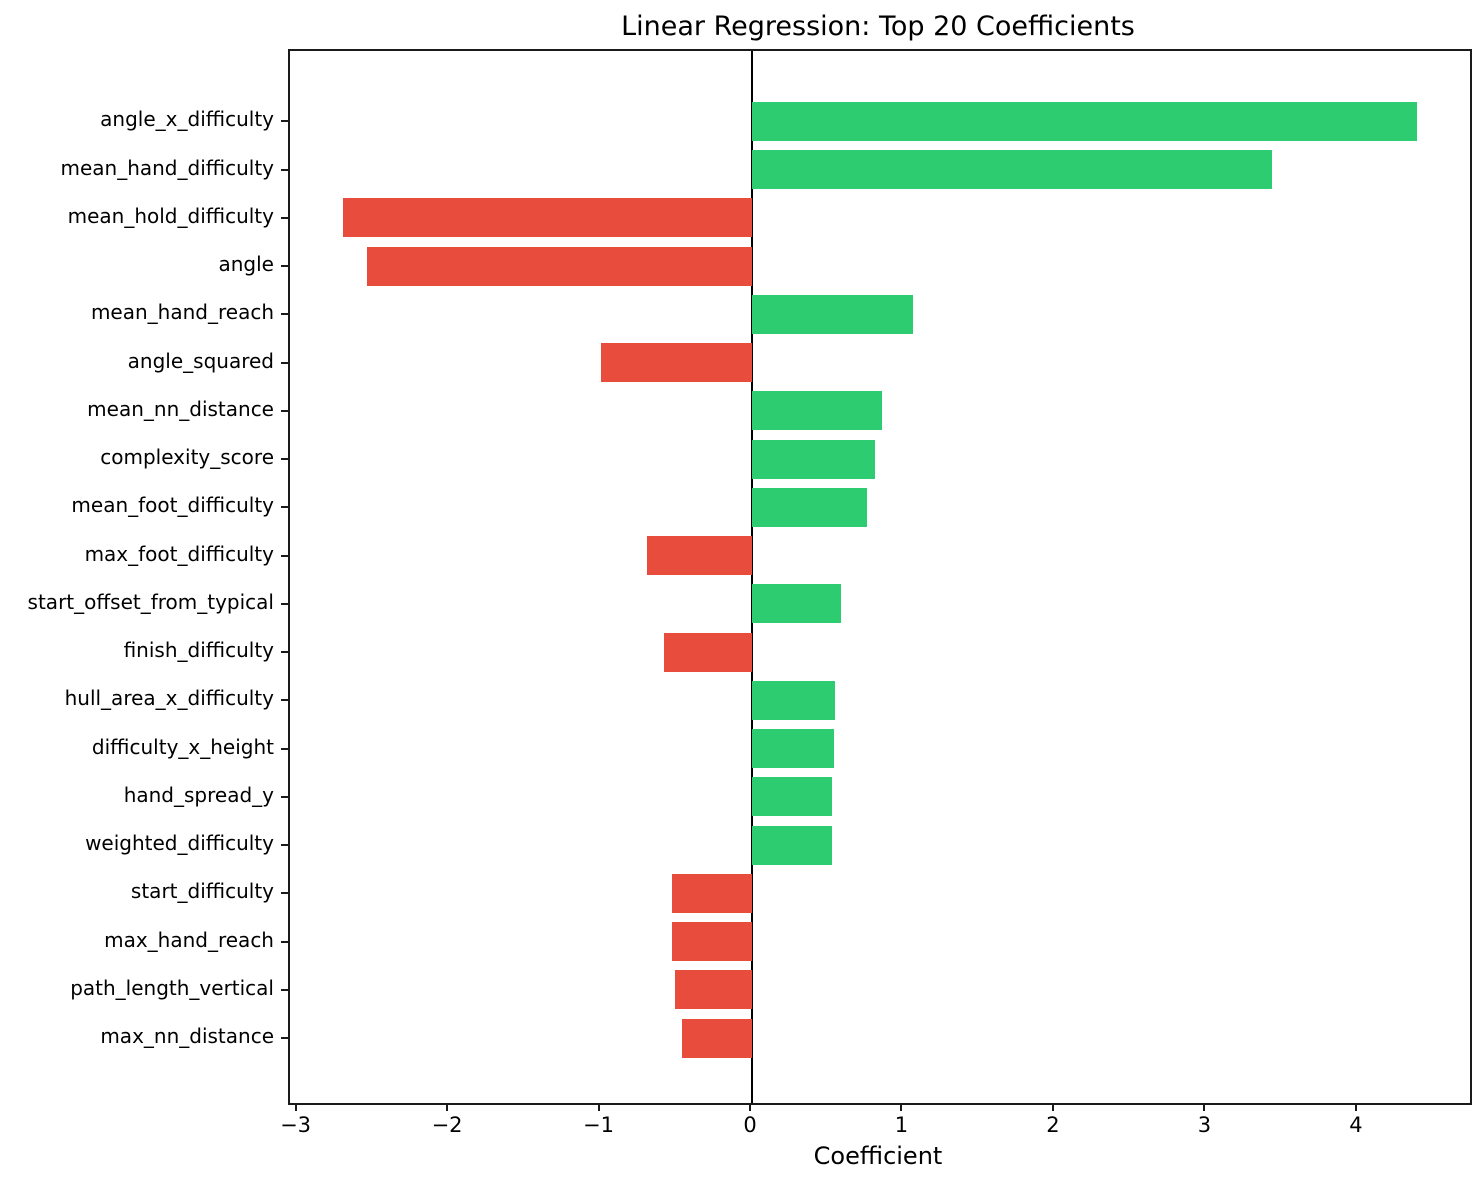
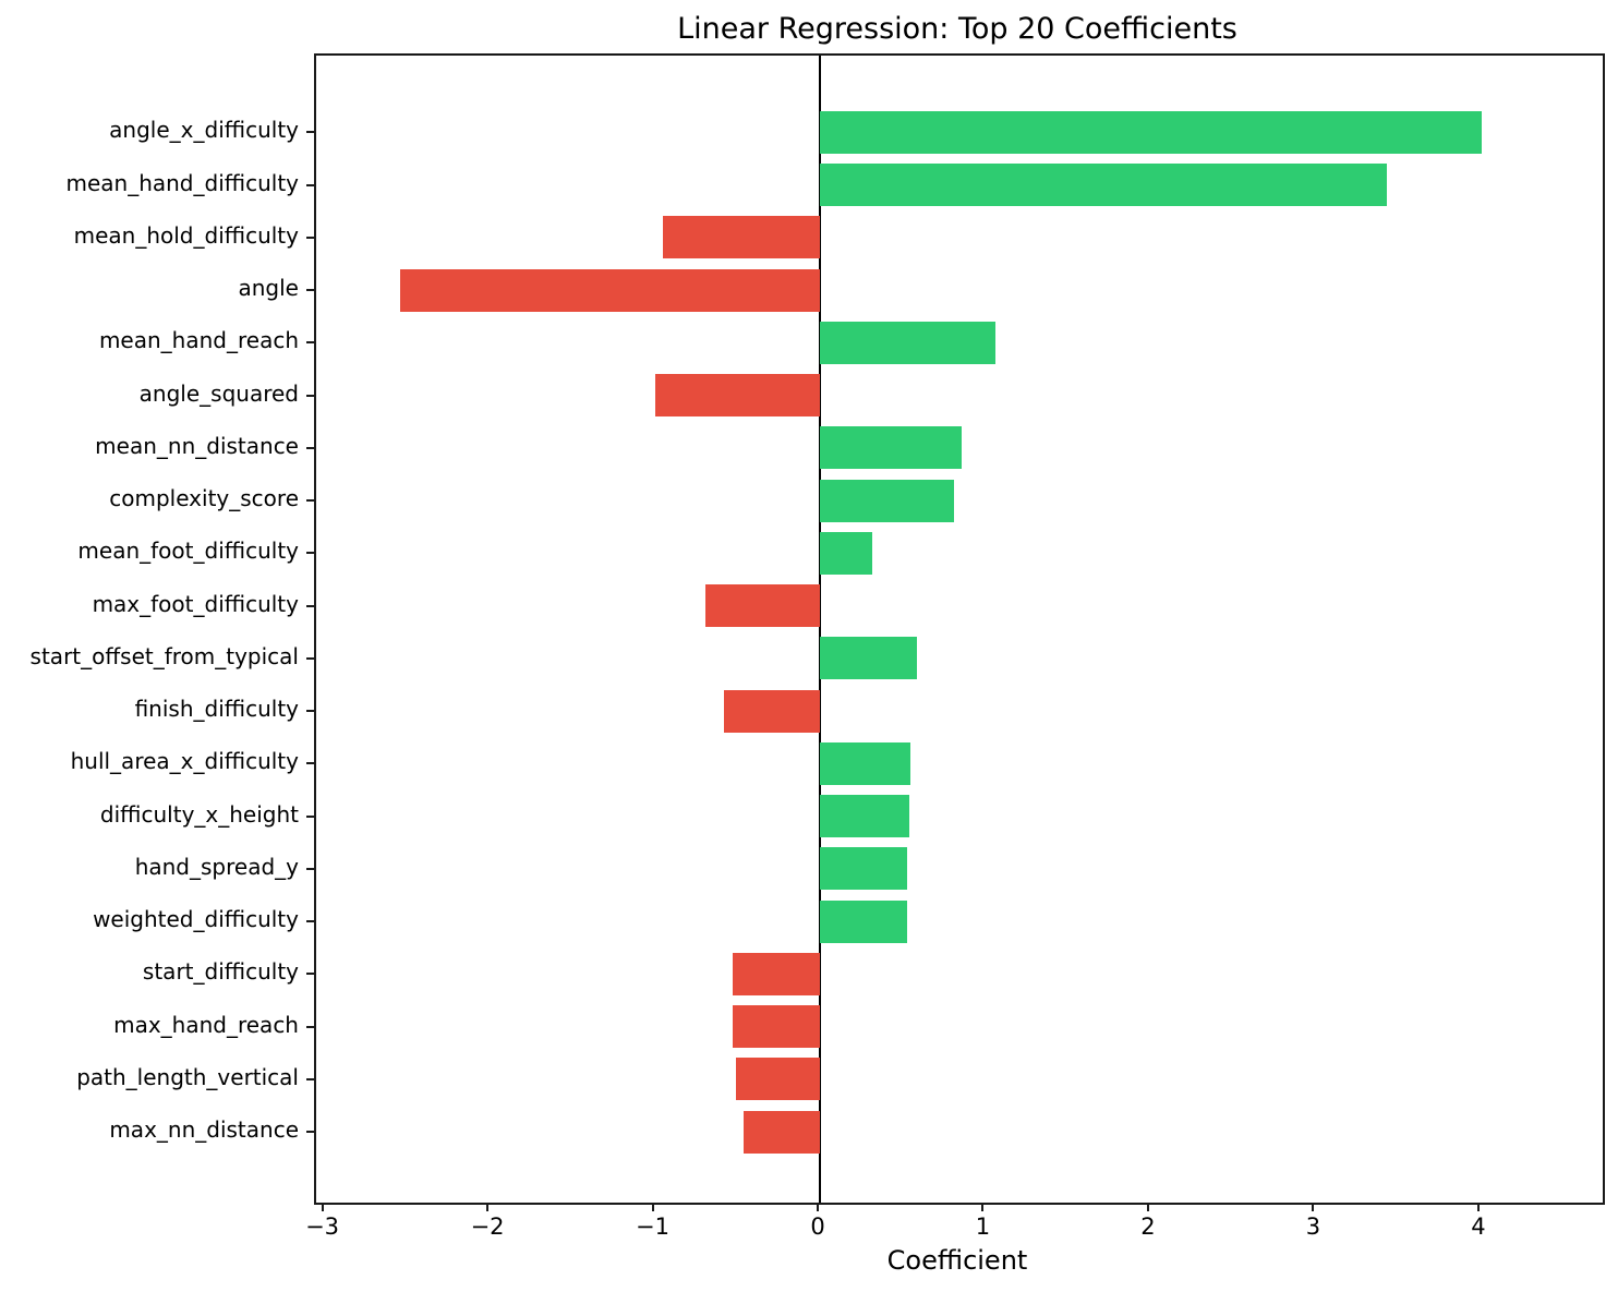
angle_x_difficulty: 4.39 -> 4.01
mean_hold_difficulty: -2.70 -> -0.95
mean_foot_difficulty: 0.76 -> 0.32
